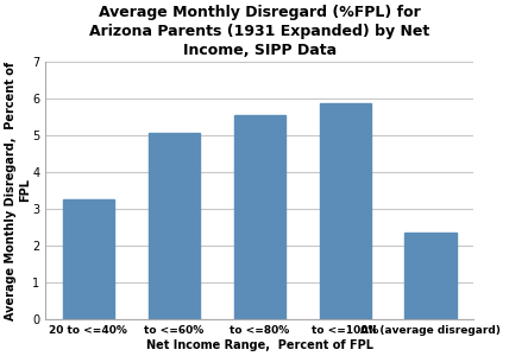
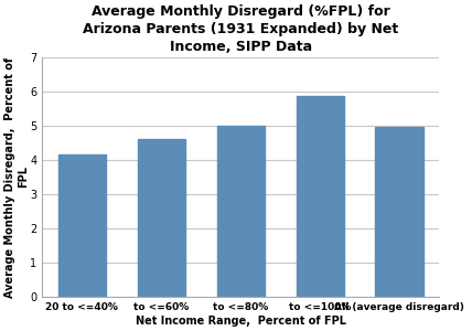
20 to <=40%: 3.25 -> 4.15
to <=60%: 5.05 -> 4.60
to <=80%: 5.55 -> 5.00
All (average disregard): 2.35 -> 4.95
